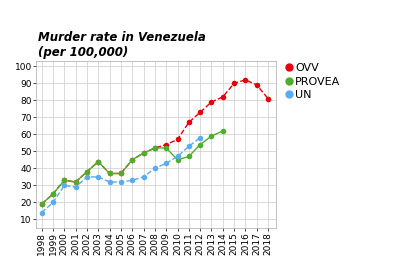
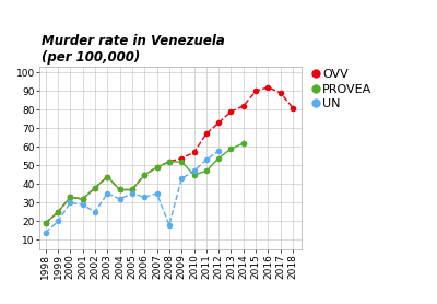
UN/2002: 35 -> 25
UN/2005: 32 -> 35
UN/2008: 40 -> 18
